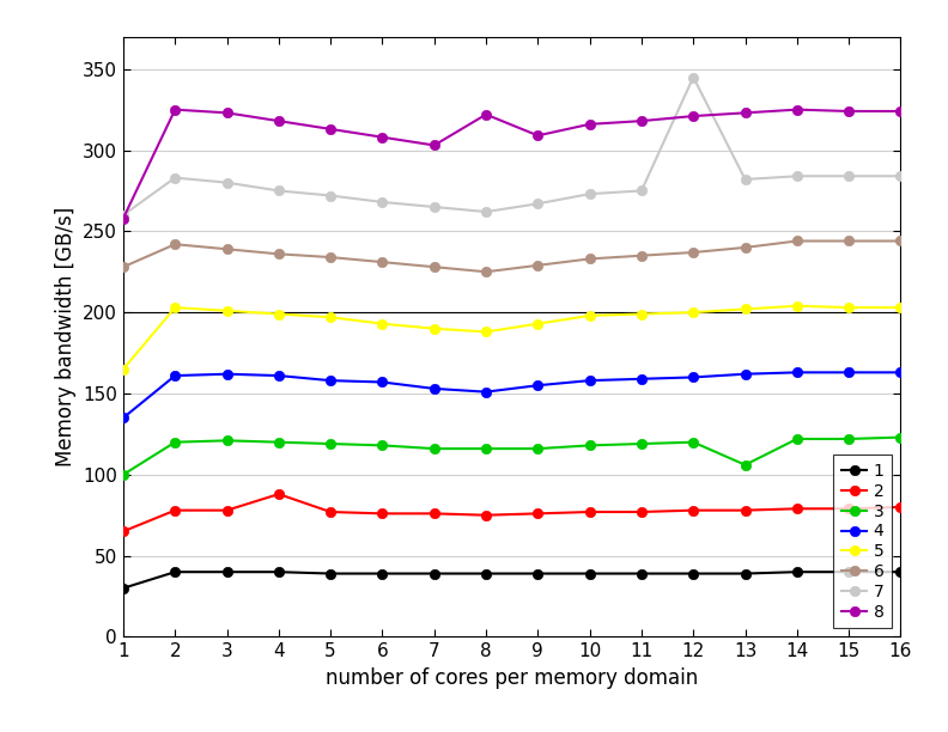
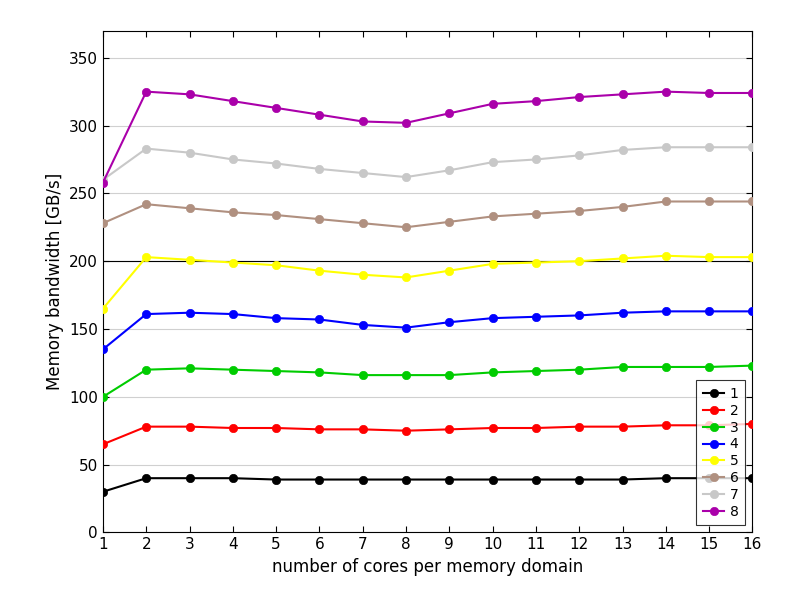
2/4: 88 -> 77
8/8: 322 -> 302
7/12: 345 -> 278
3/13: 106 -> 122
